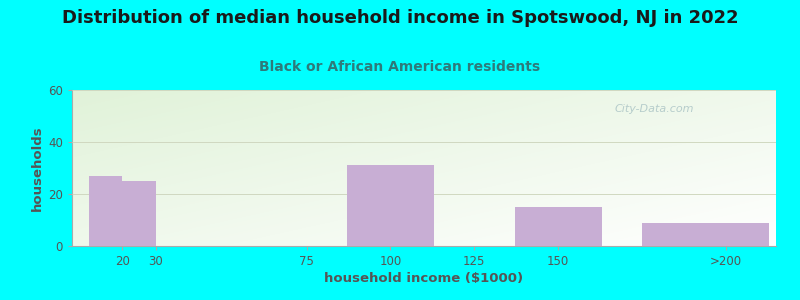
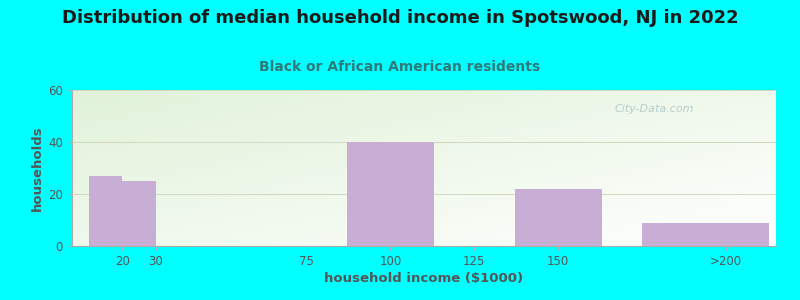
100: 31 -> 40
150: 15 -> 22
